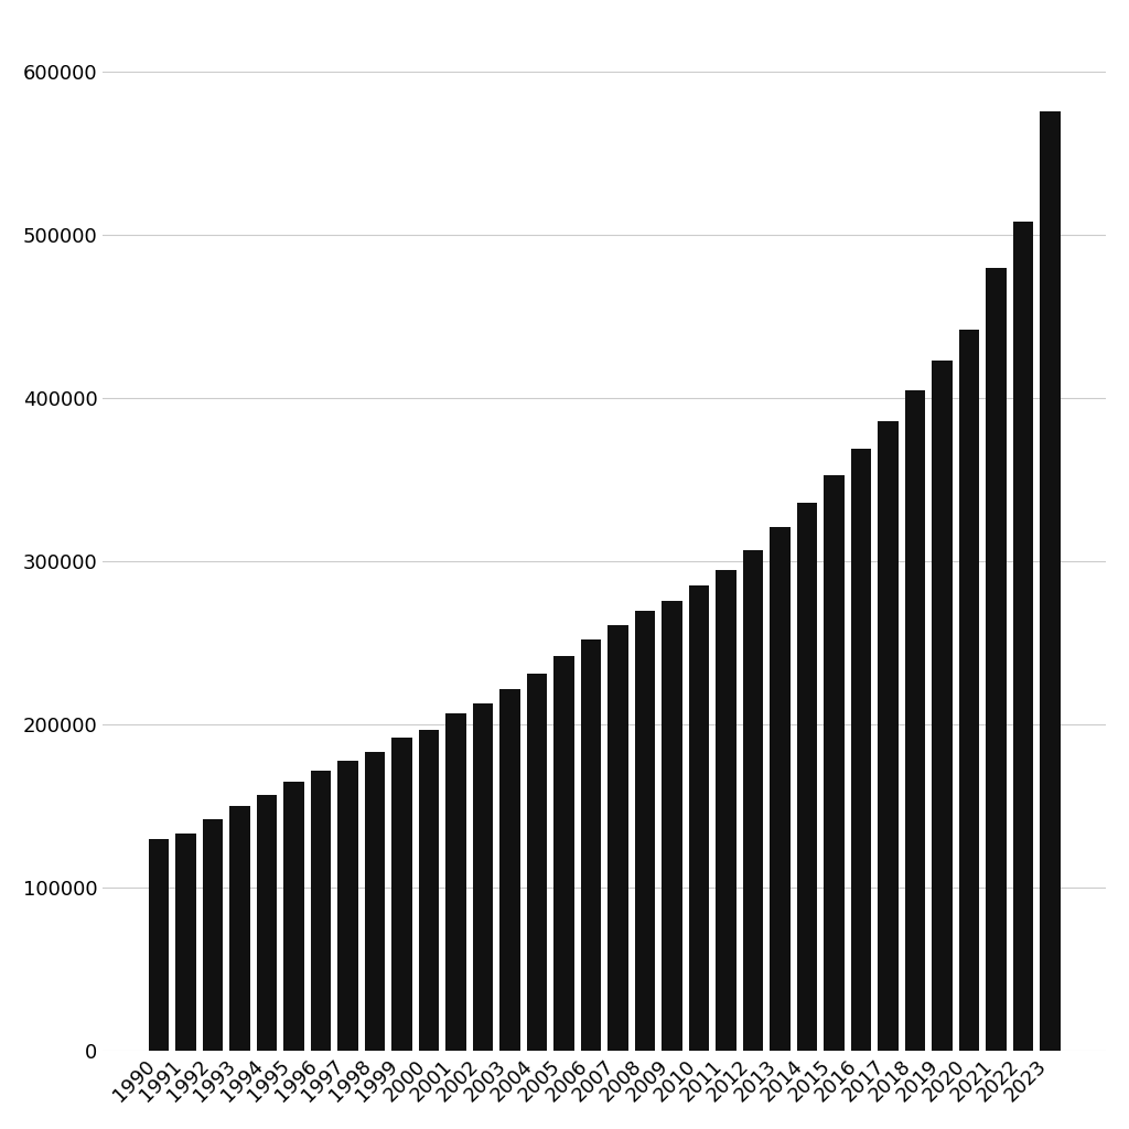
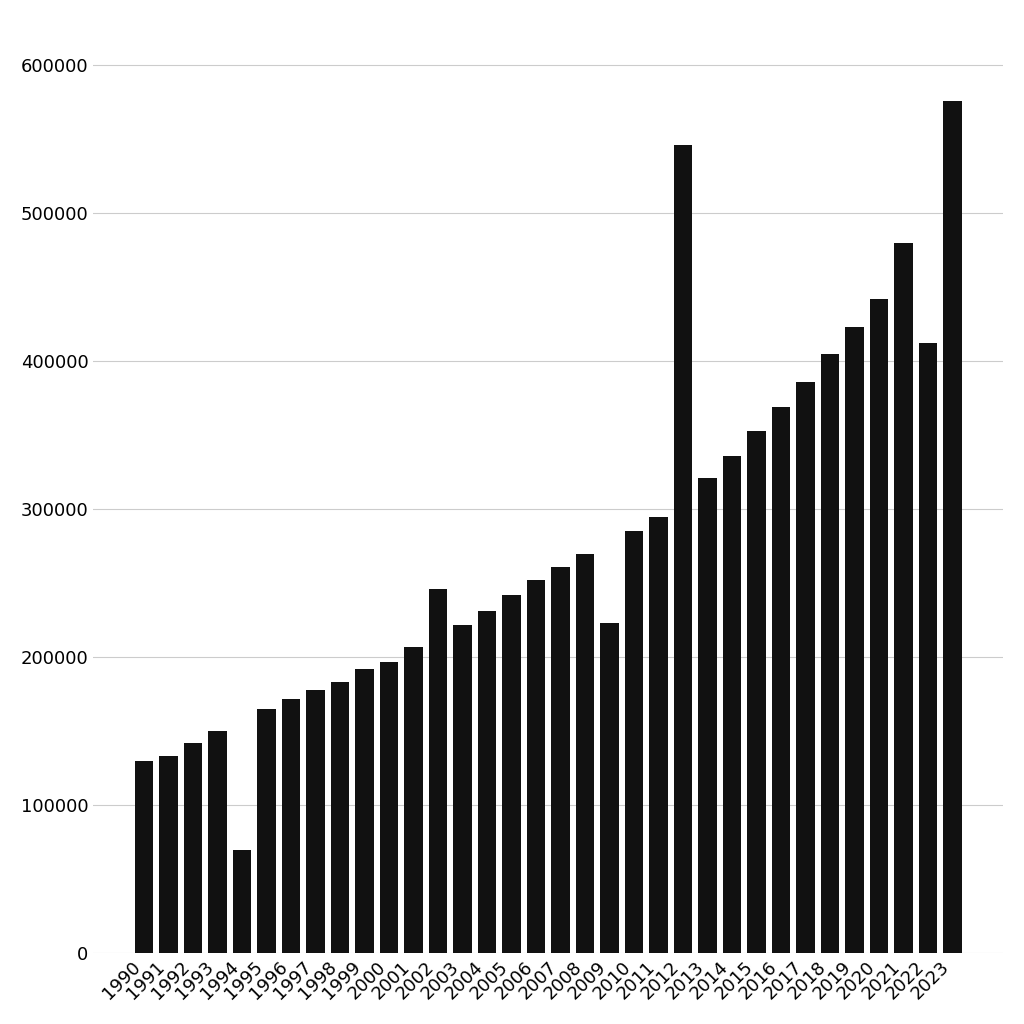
1994: 157000 -> 70000
2002: 213000 -> 246000
2009: 276000 -> 223000
2012: 307000 -> 546000
2022: 508000 -> 412000
